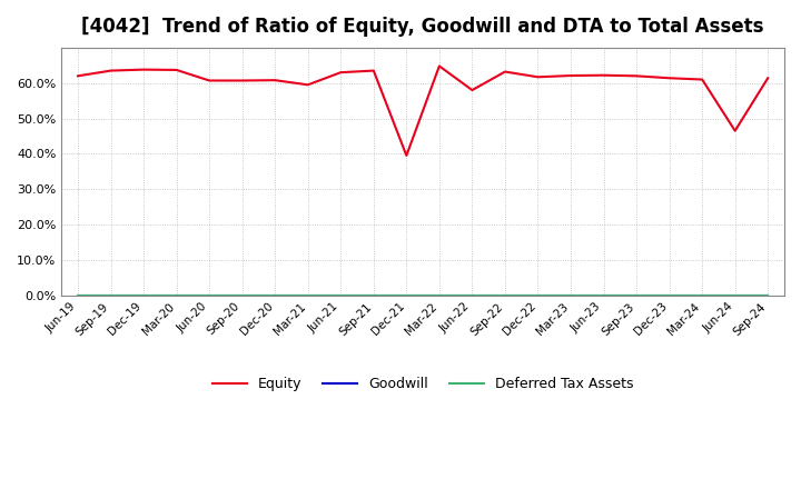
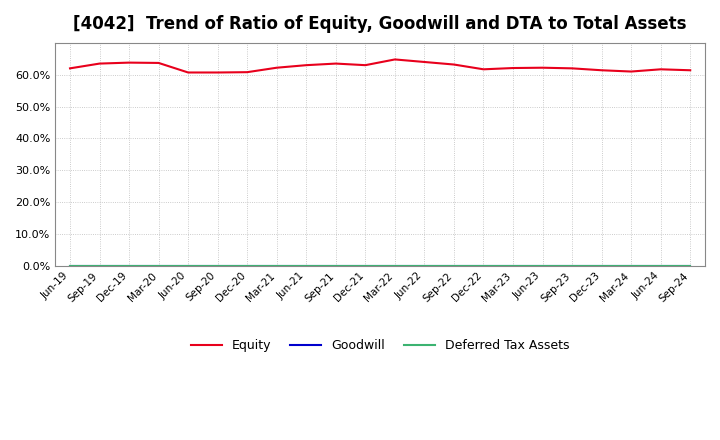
Equity/Mar-21: 59.5% -> 62.2%
Equity/Dec-21: 39.5% -> 63.0%
Equity/Jun-22: 58.0% -> 64.0%
Equity/Jun-24: 46.5% -> 61.7%
